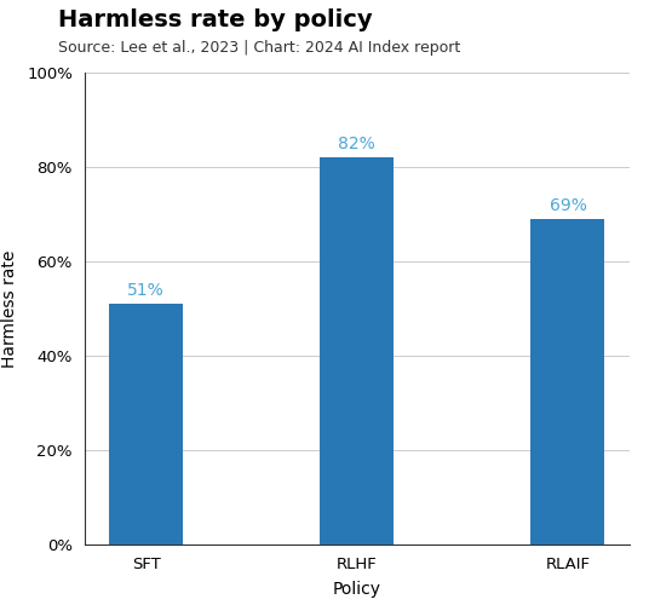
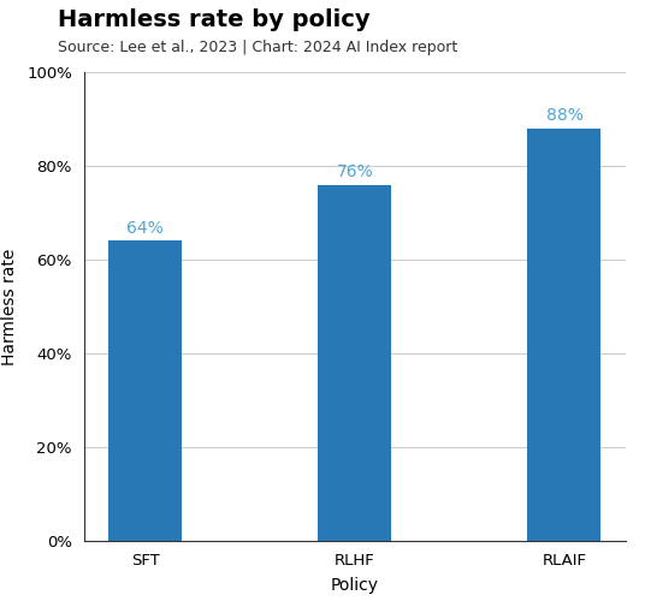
SFT: 51% -> 64%
RLHF: 82% -> 76%
RLAIF: 69% -> 88%
